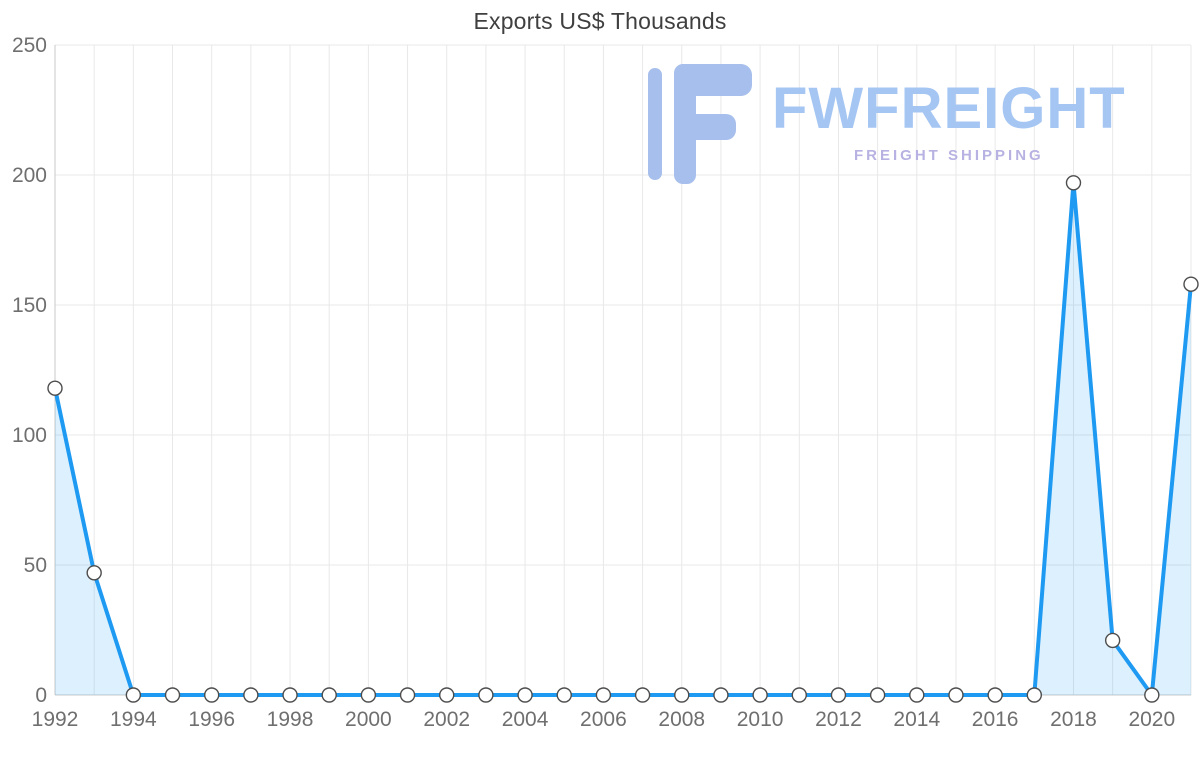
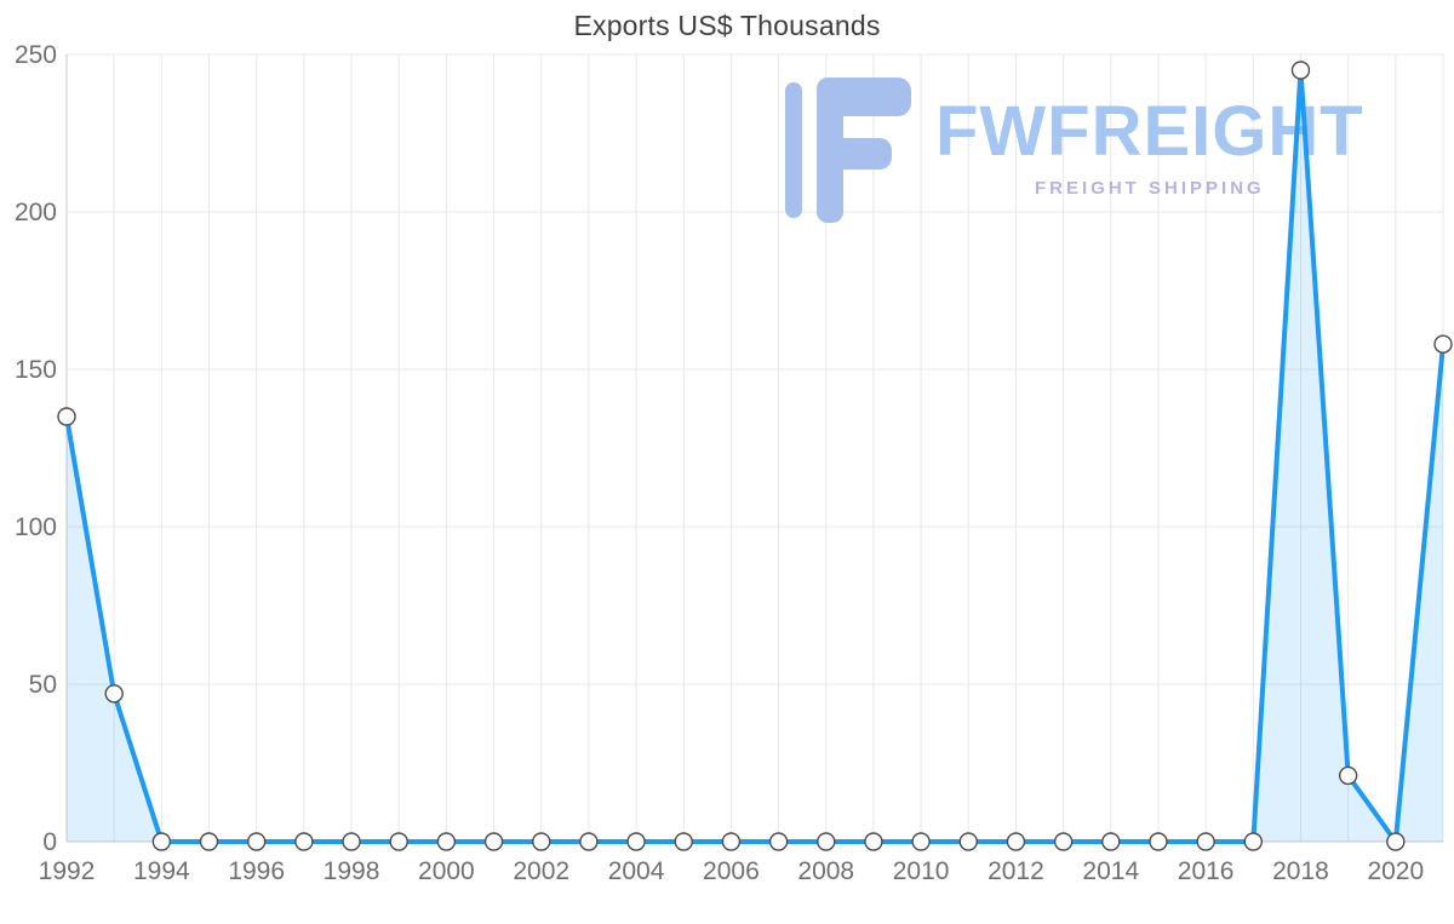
1992: 118 -> 135
2018: 197 -> 245
